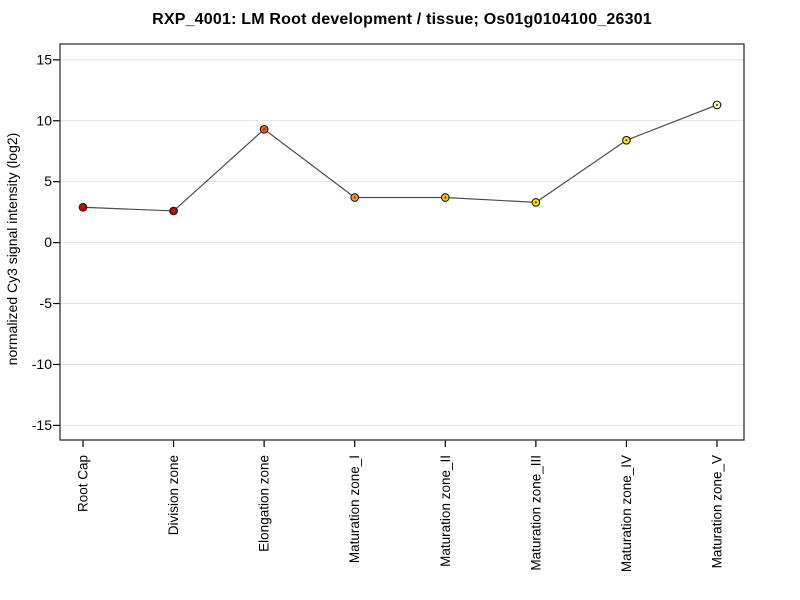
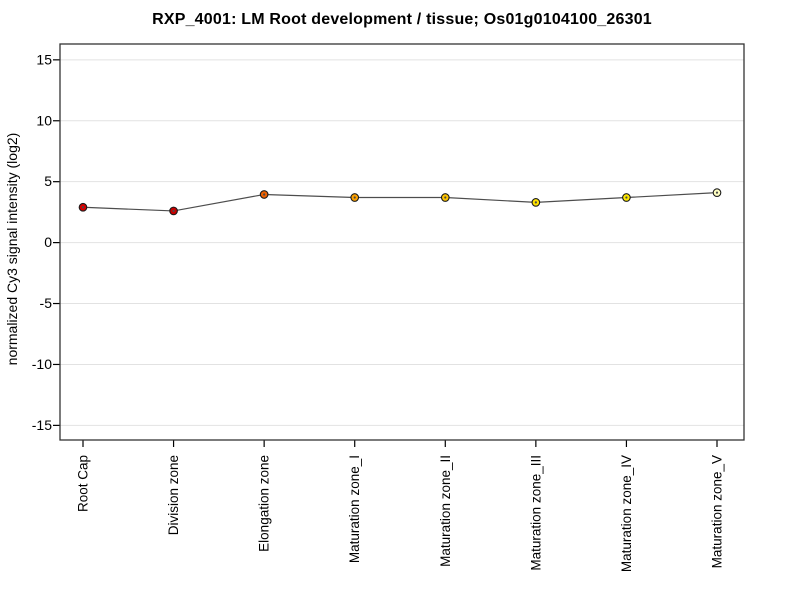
Elongation zone: 9.3 -> 4.0
Maturation zone_IV: 8.4 -> 3.7
Maturation zone_V: 11.3 -> 4.1
